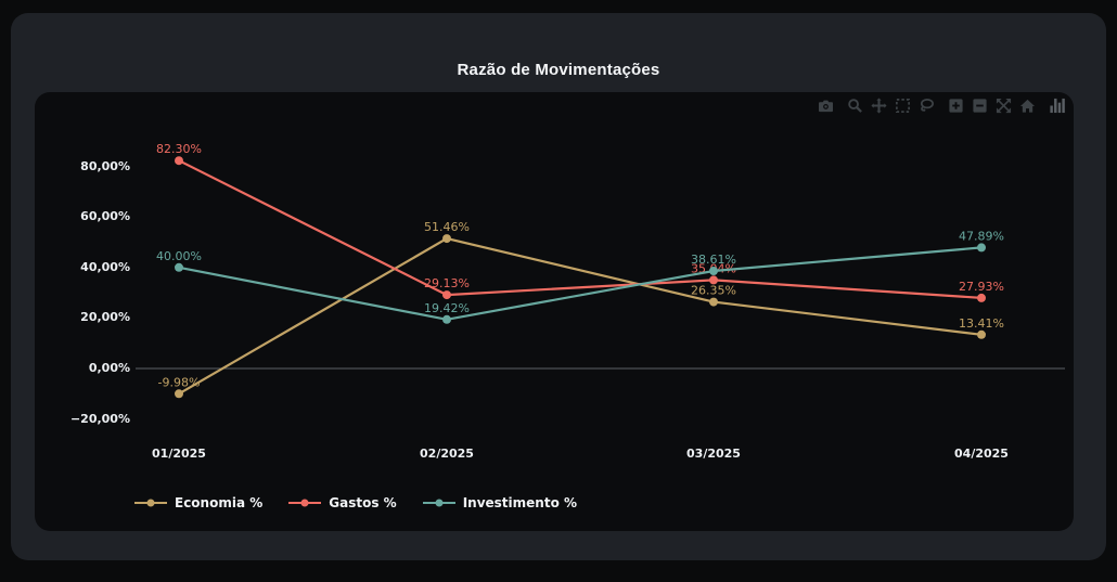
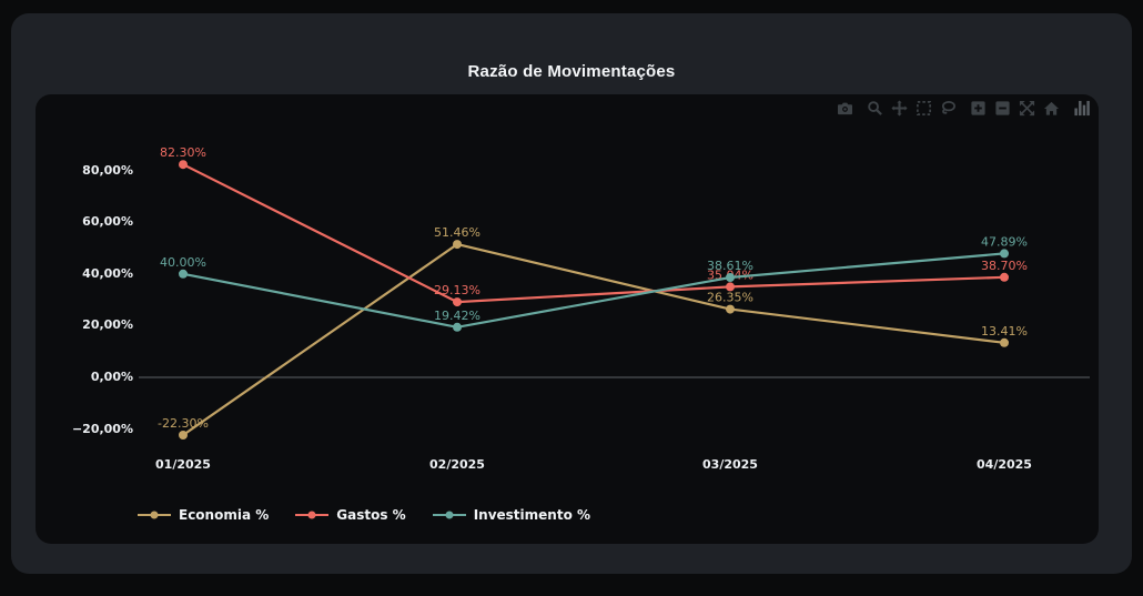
Economia %/01/2025: -9.98% -> -22.30%
Gastos %/04/2025: 27.93% -> 38.70%
